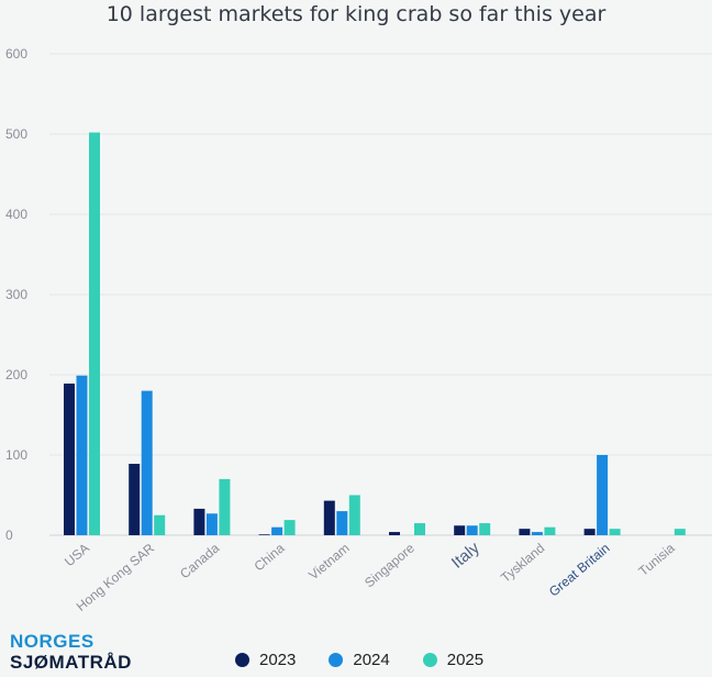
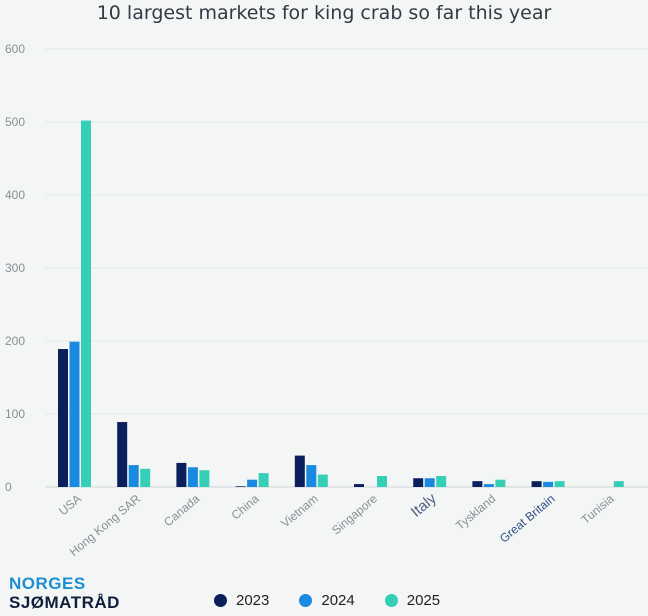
2024/Hong Kong SAR: 180 -> 30
2025/Canada: 70 -> 20
2025/Vietnam: 50 -> 20
2024/Great Britain: 100 -> 10
